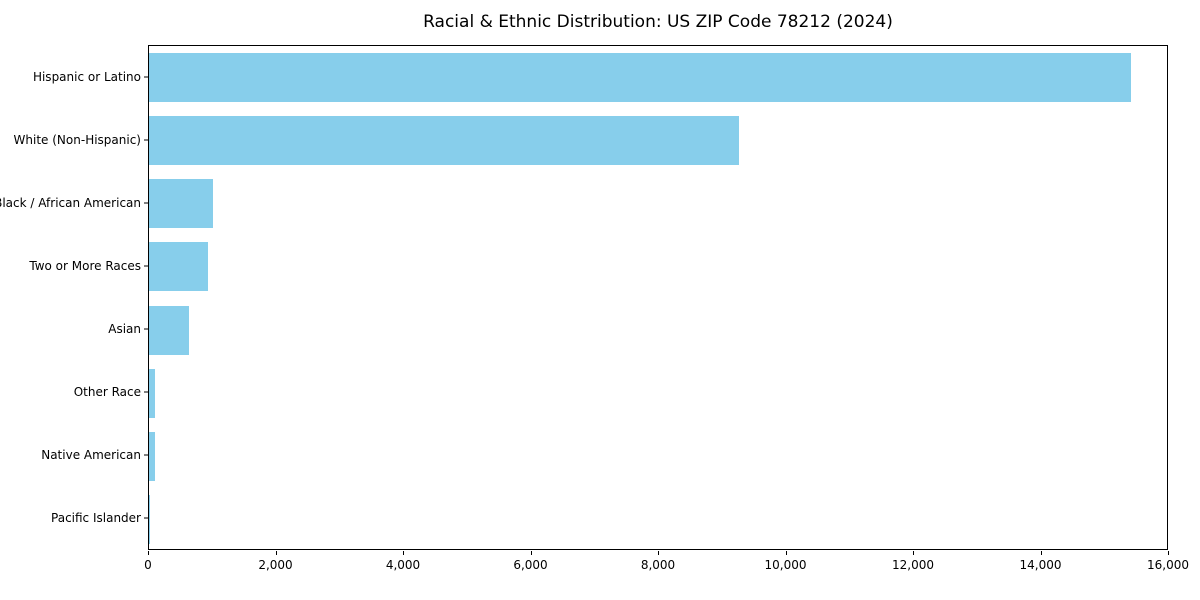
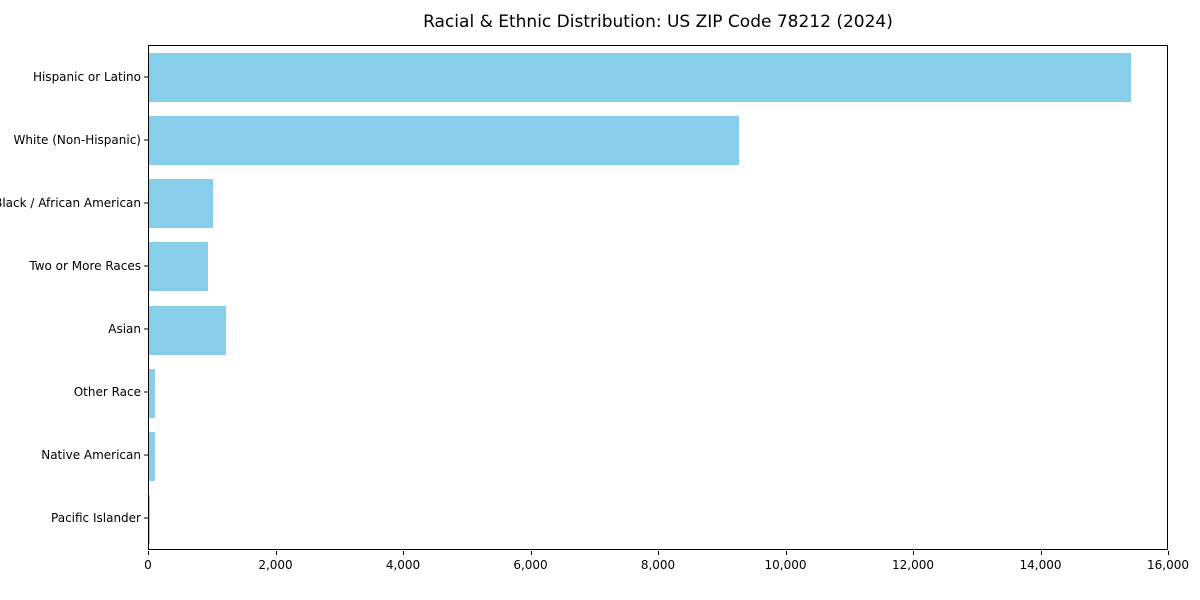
Asian: 600 -> 1200
